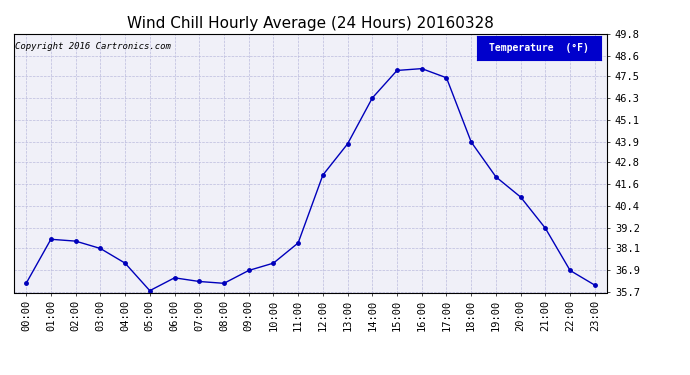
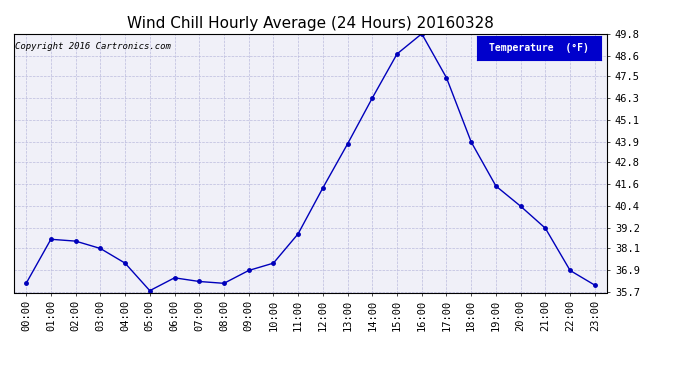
11:00: 38.4 -> 38.9
12:00: 42.1 -> 41.4
15:00: 47.8 -> 48.7
16:00: 47.9 -> 49.8
19:00: 42.0 -> 41.5
20:00: 40.9 -> 40.4
